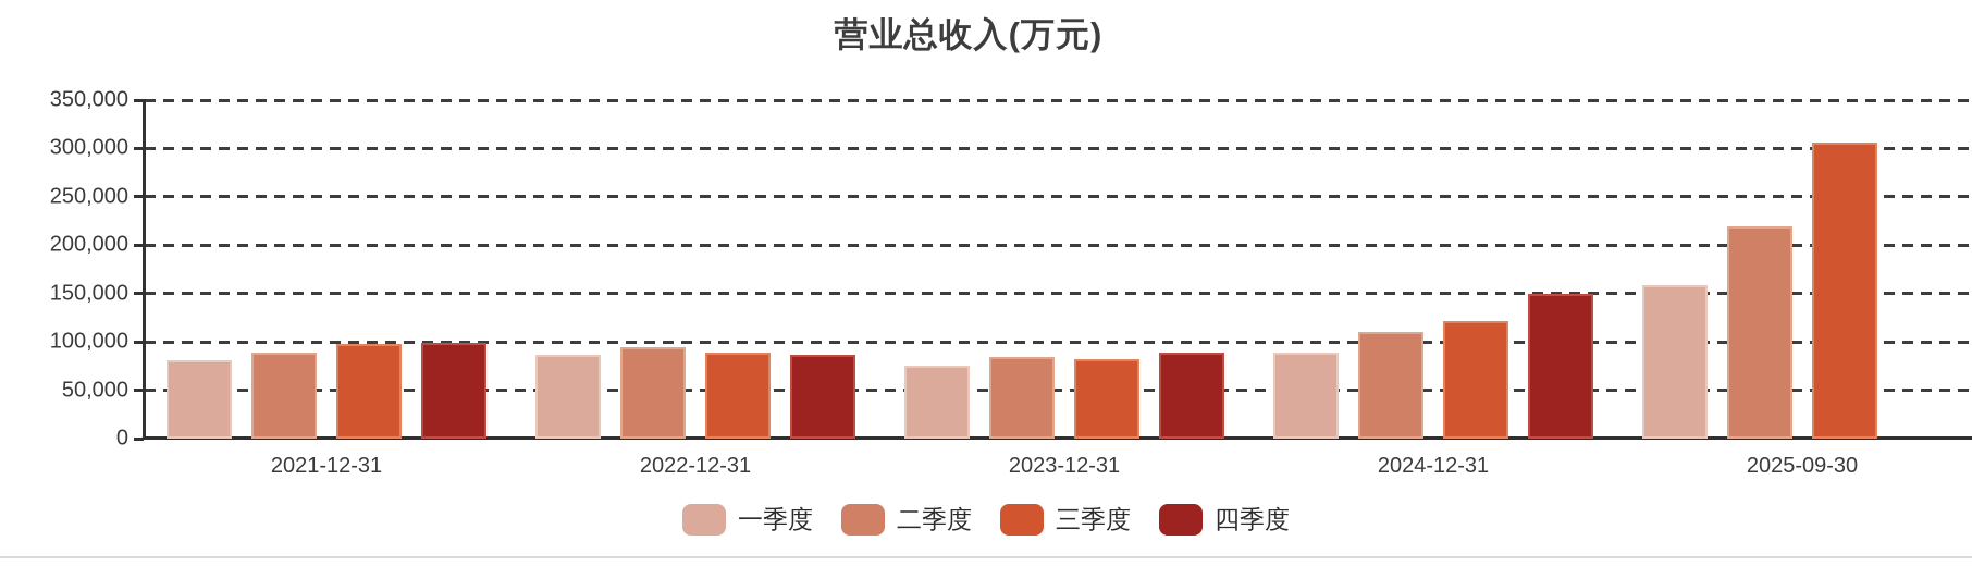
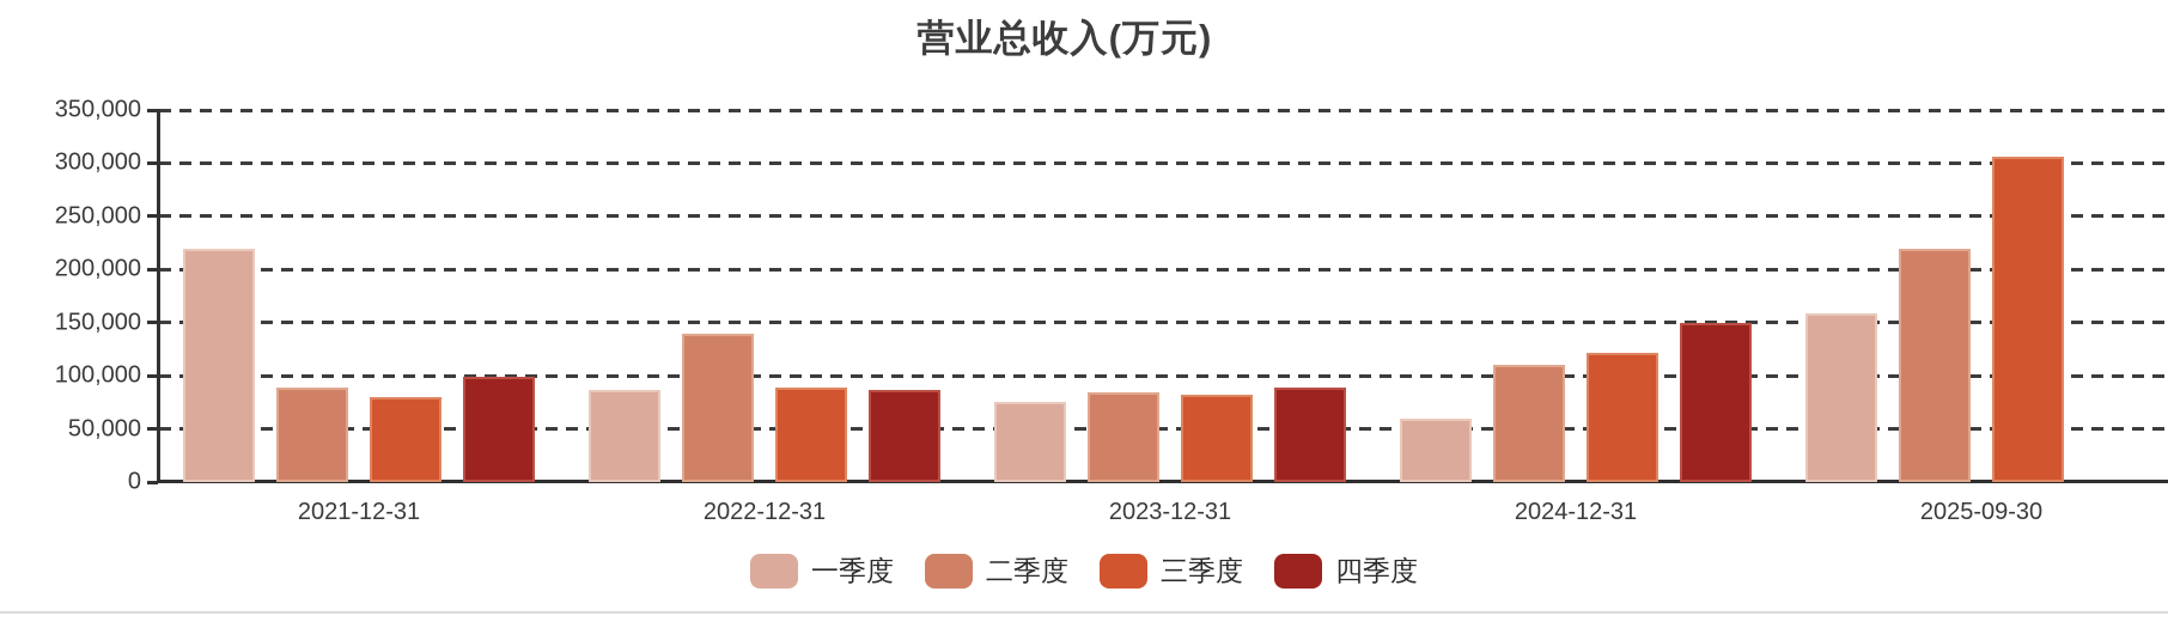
一季度/2021-12-31: 80000 -> 220000
三季度/2021-12-31: 100000 -> 80000
二季度/2022-12-31: 90000 -> 140000
一季度/2024-12-31: 90000 -> 60000
